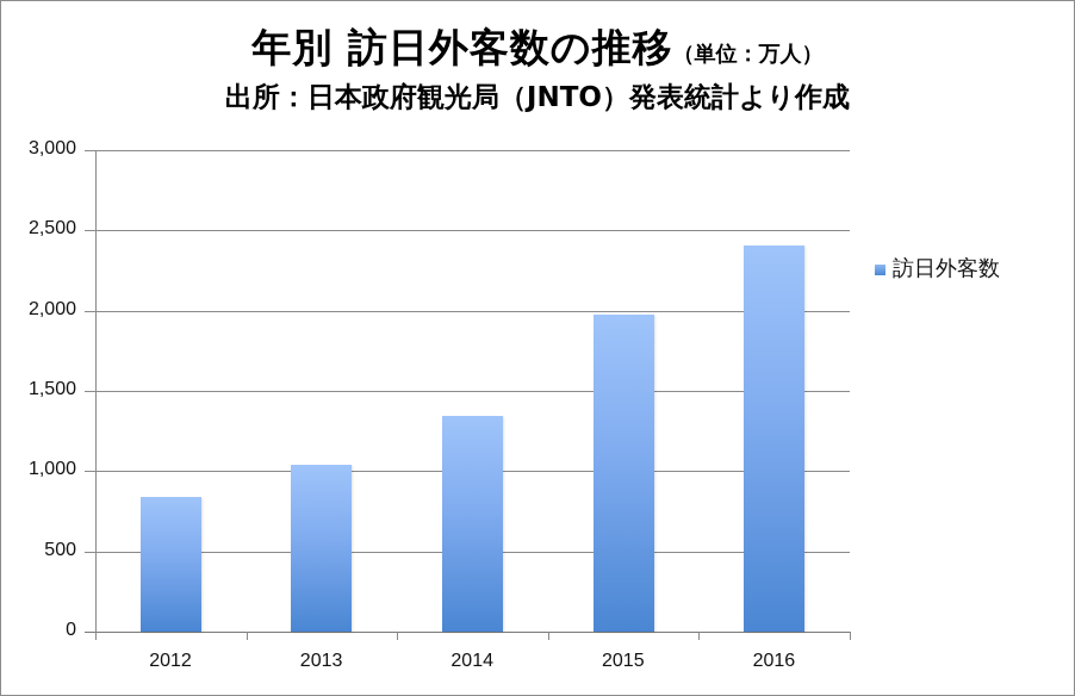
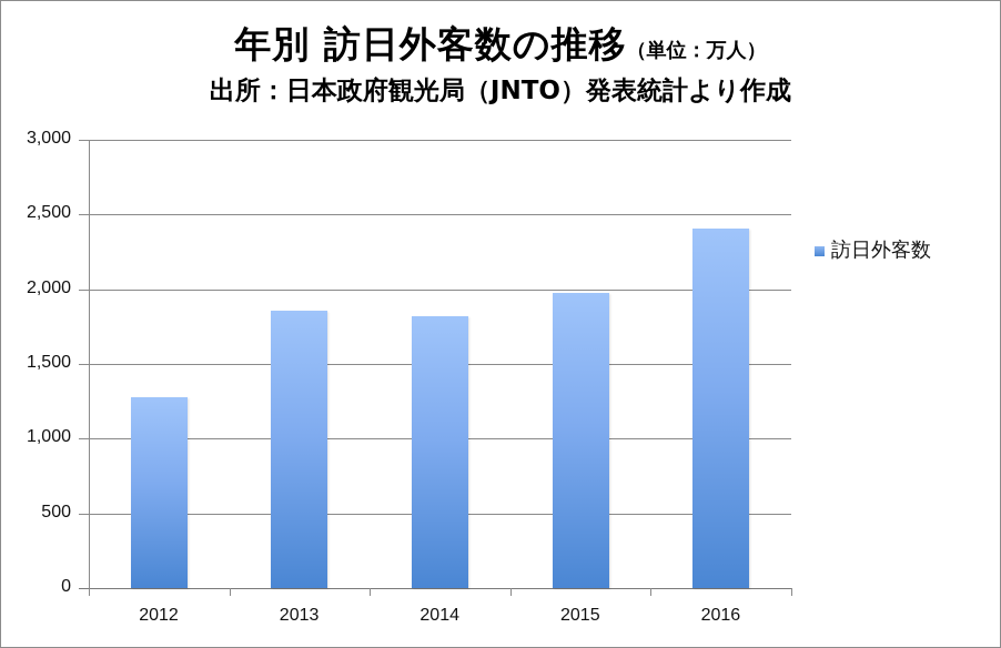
2012: 840 -> 1280
2013: 1040 -> 1860
2014: 1340 -> 1820
